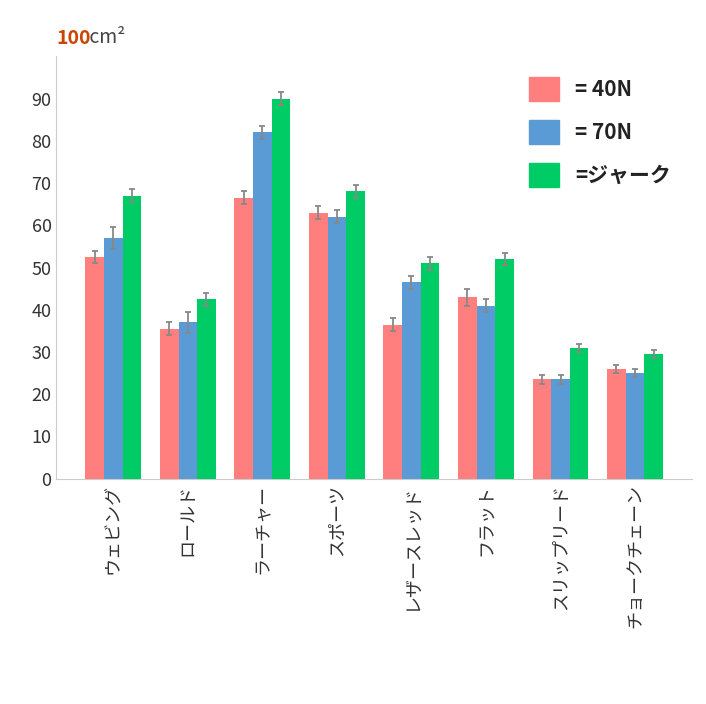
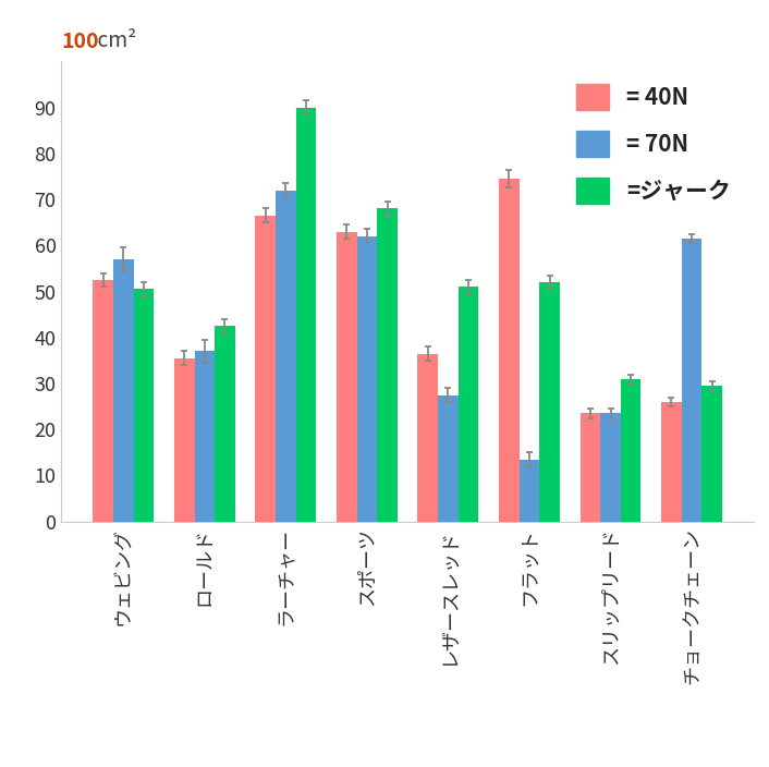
=ジャーク/ウェビング: 67.0 -> 50.5
= 70N/ラーチャー: 82.0 -> 72.0
= 70N/レザースレッド: 46.5 -> 27.5
= 40N/フラット: 43.0 -> 74.5
= 70N/フラット: 41.0 -> 13.5
= 70N/チョークチェーン: 25.0 -> 61.5
